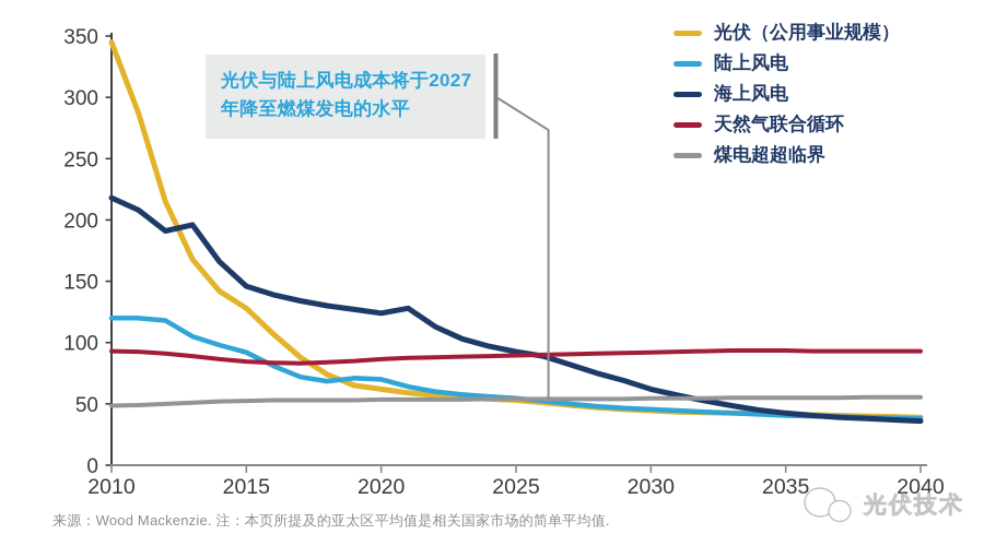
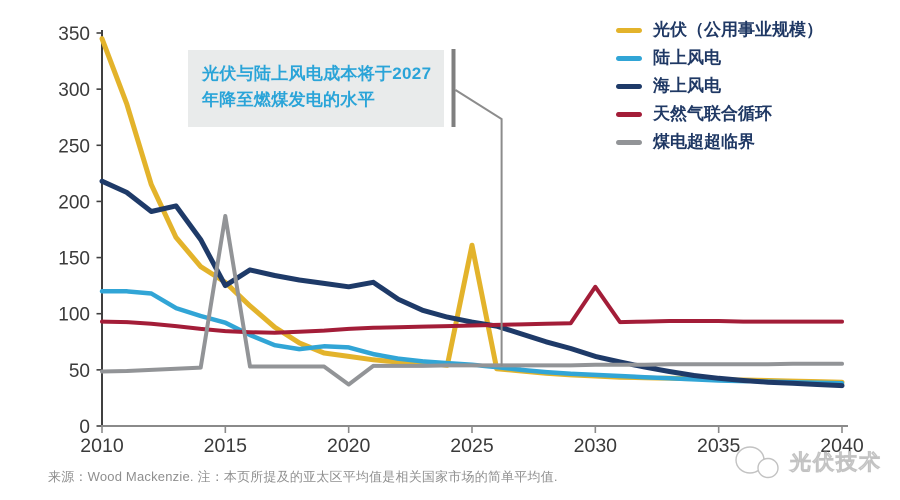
海上风电/2015: 146 -> 125
煤电超超临界/2015: 52 -> 187
煤电超超临界/2020: 54 -> 37
光伏（公用事业规模）/2025: 53 -> 161
天然气联合循环/2030: 92 -> 124
